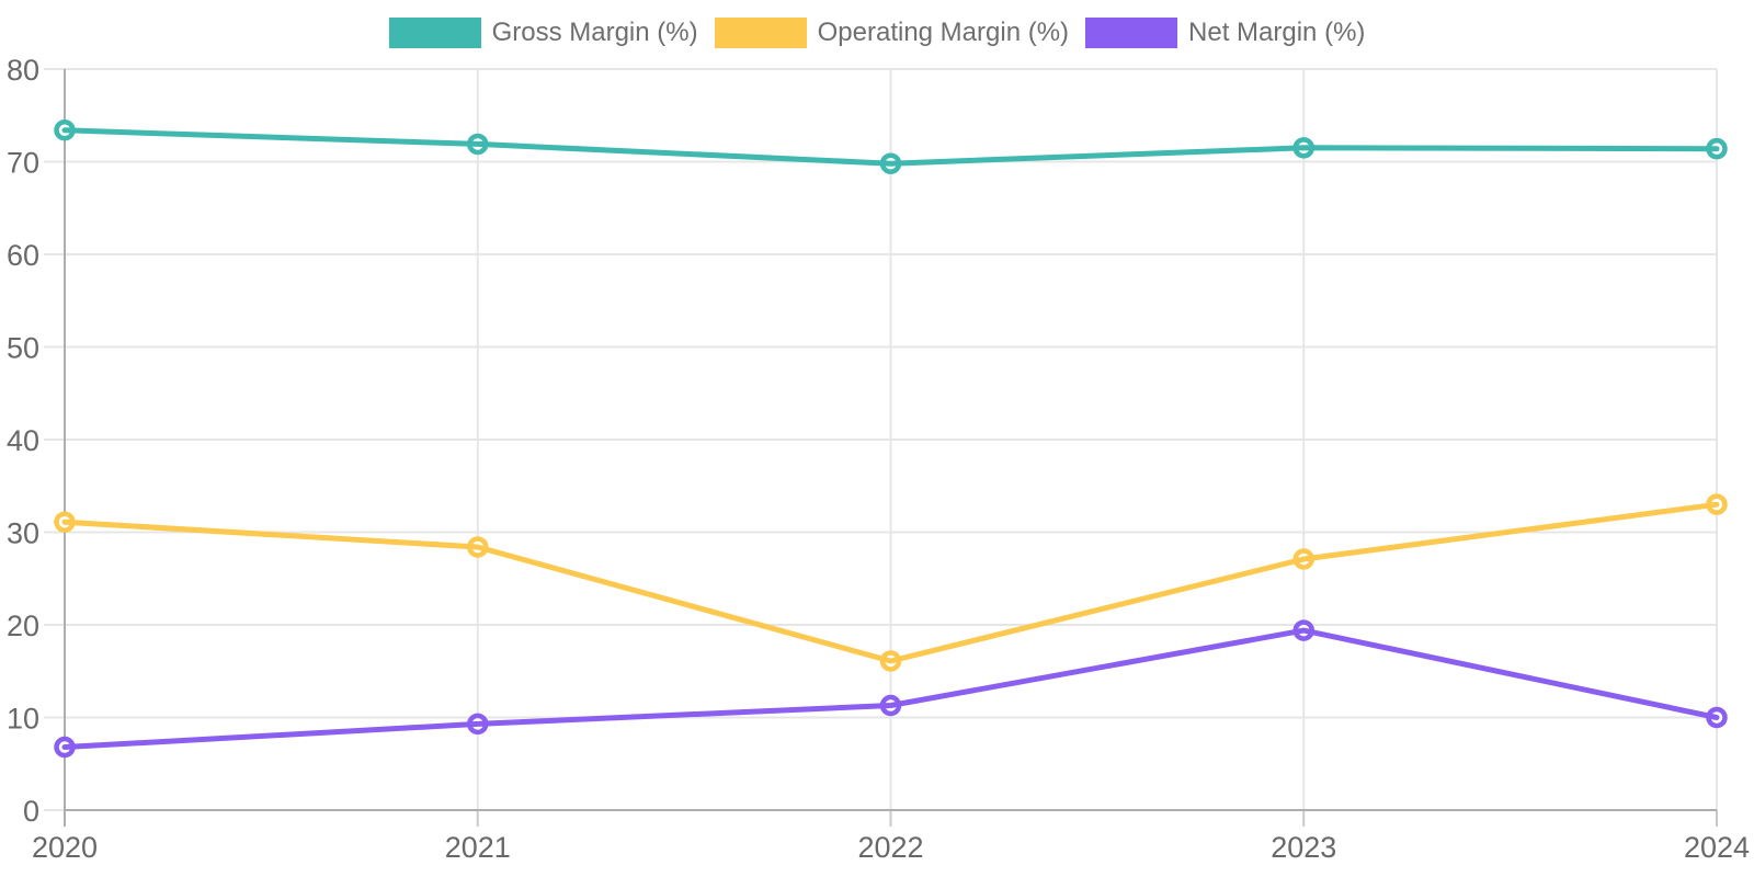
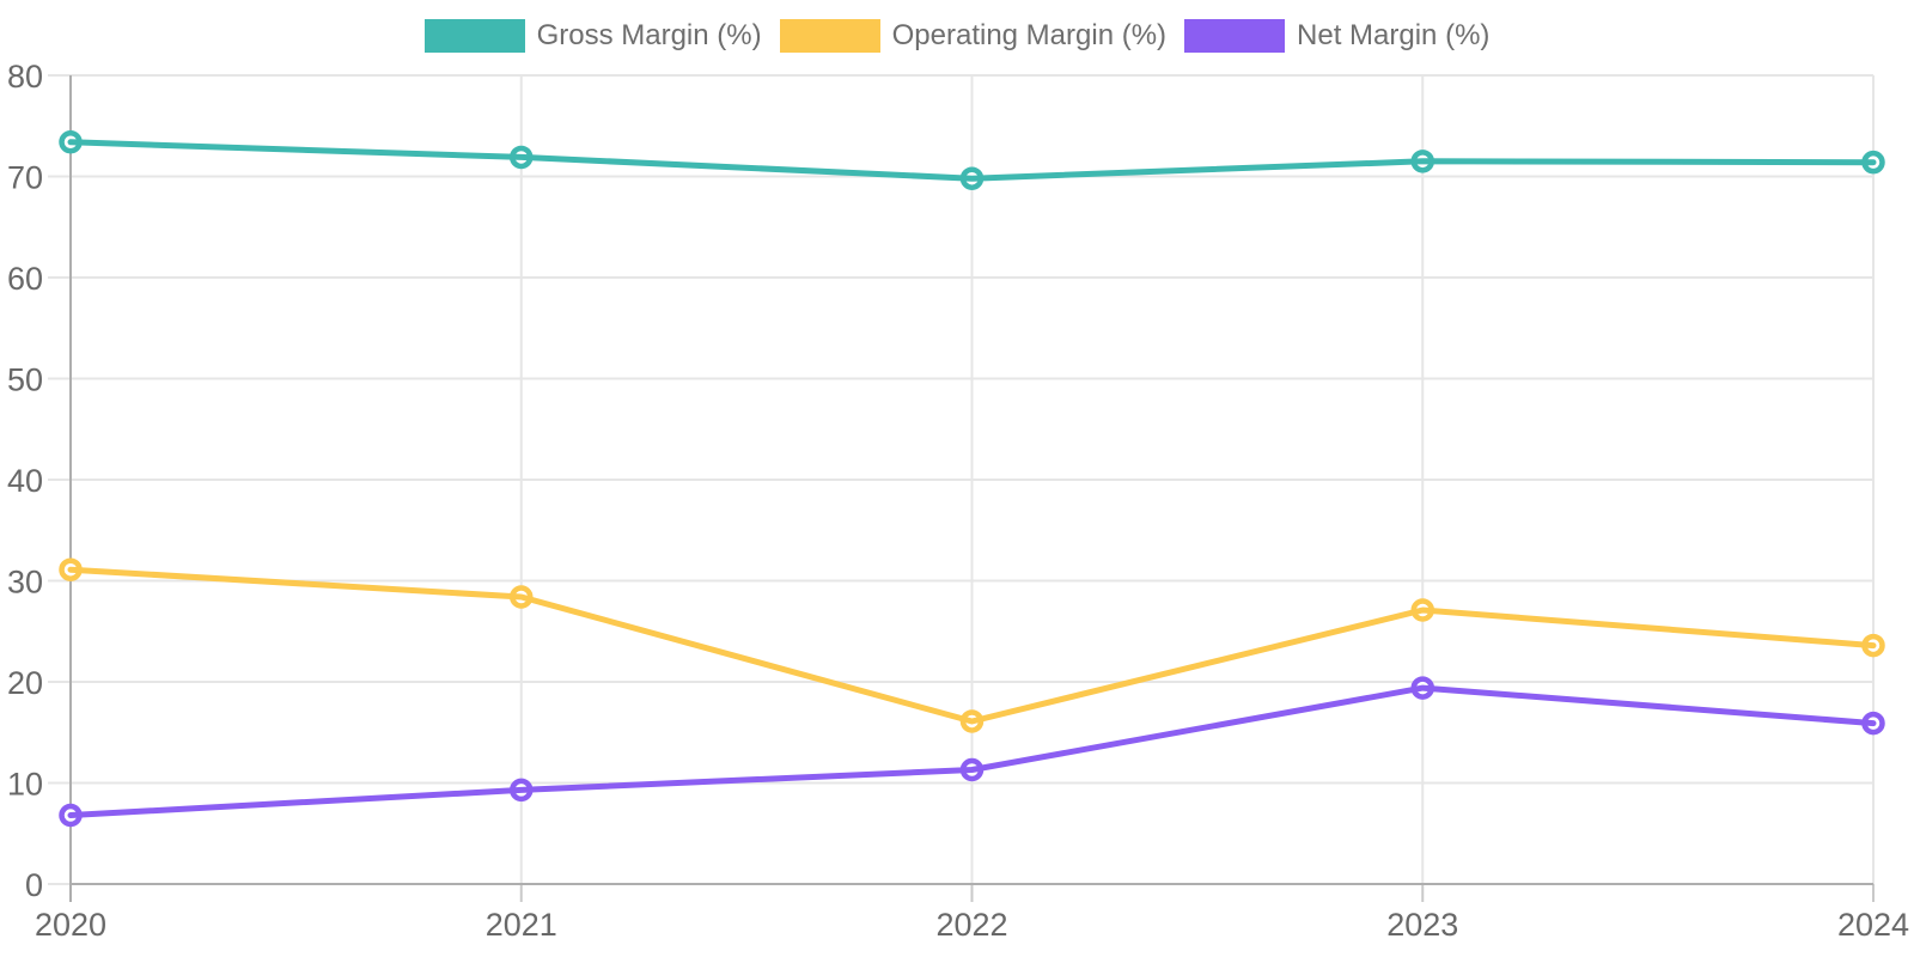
Operating Margin (%)/2024: 33 -> 24
Net Margin (%)/2024: 10 -> 16
